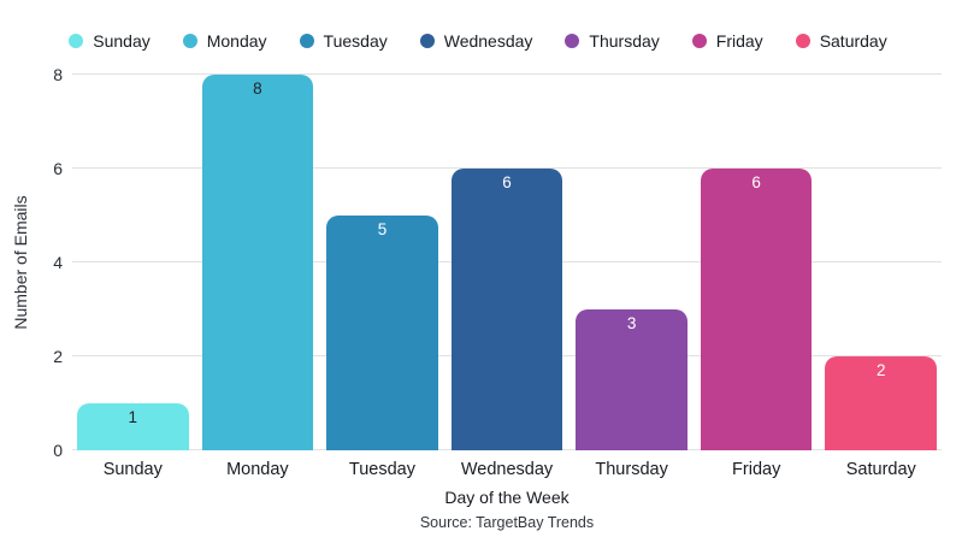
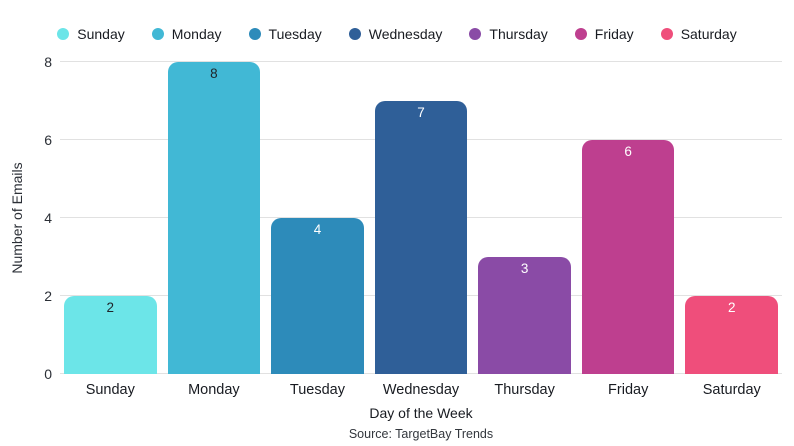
Sunday: 1 -> 2
Tuesday: 5 -> 4
Wednesday: 6 -> 7
